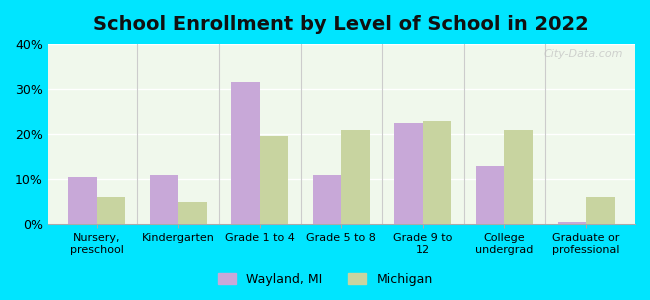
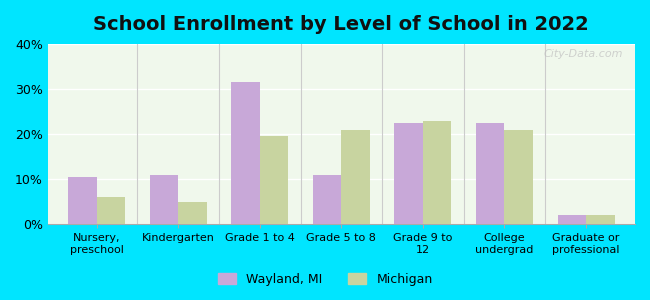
Wayland, MI/College undergrad: 13.0% -> 22.5%
Wayland, MI/Graduate or professional: 0.5% -> 2.0%
Michigan/Graduate or professional: 6.0% -> 2.0%
